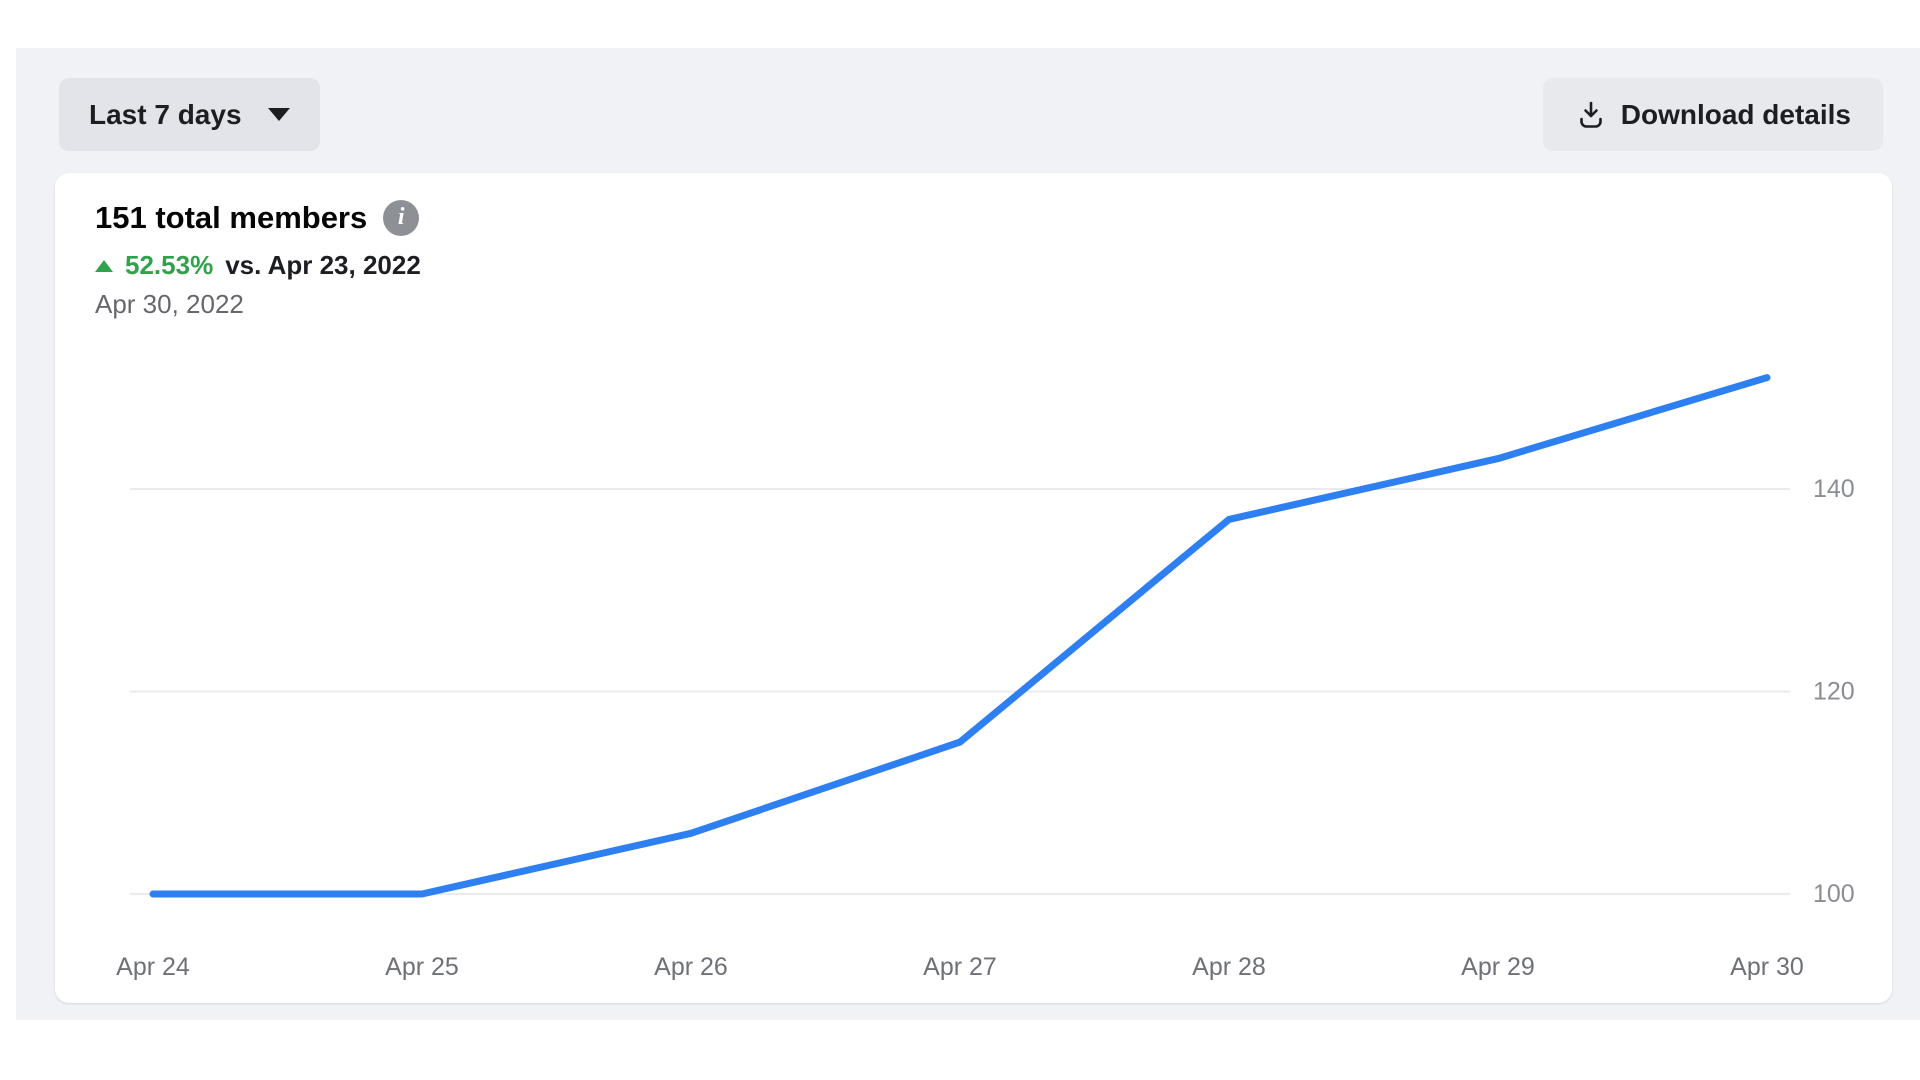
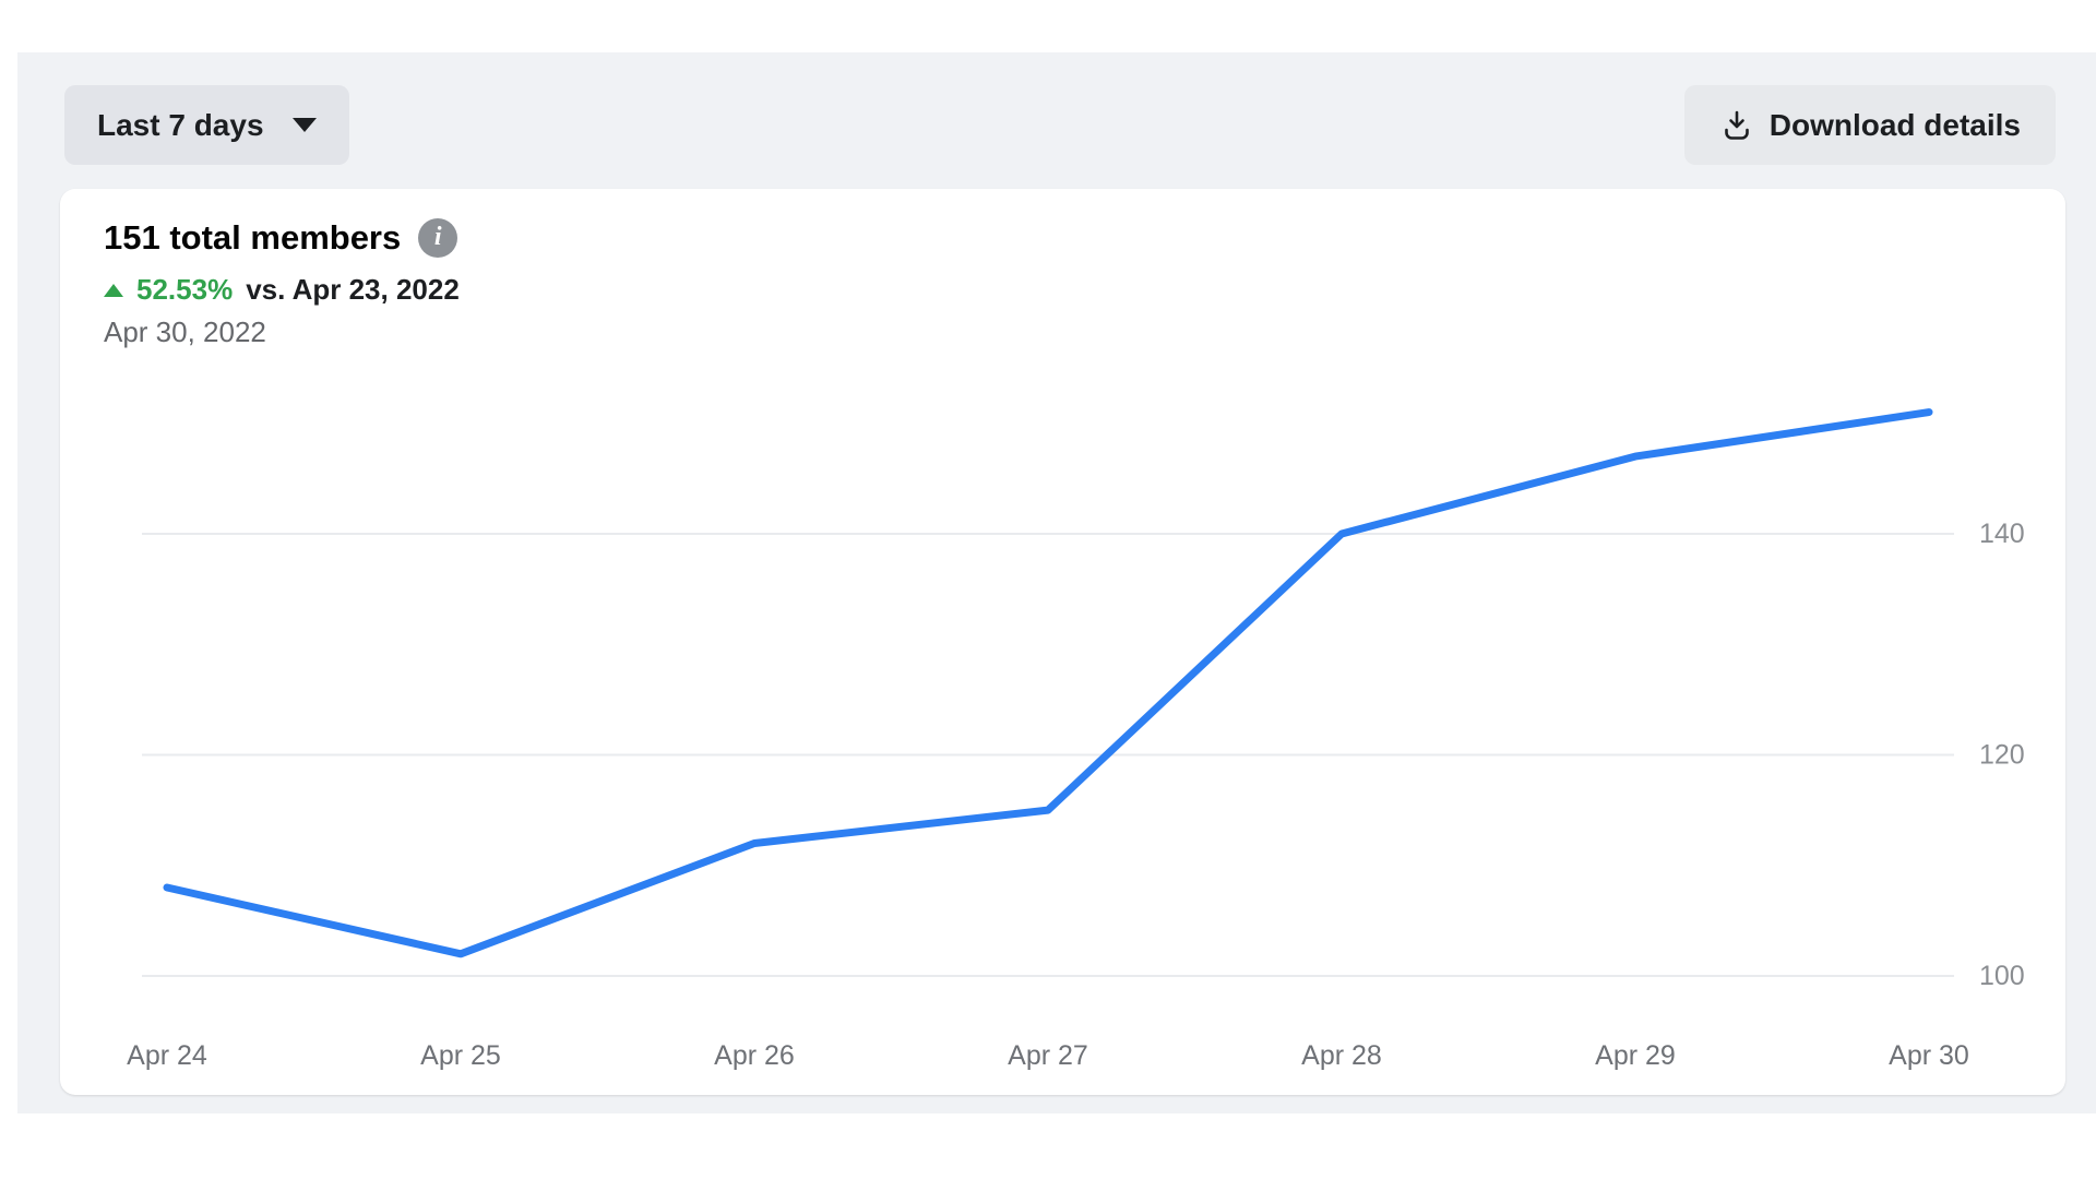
Apr 24: 100 -> 108
Apr 25: 100 -> 102
Apr 26: 106 -> 112
Apr 28: 137 -> 140
Apr 29: 143 -> 147
